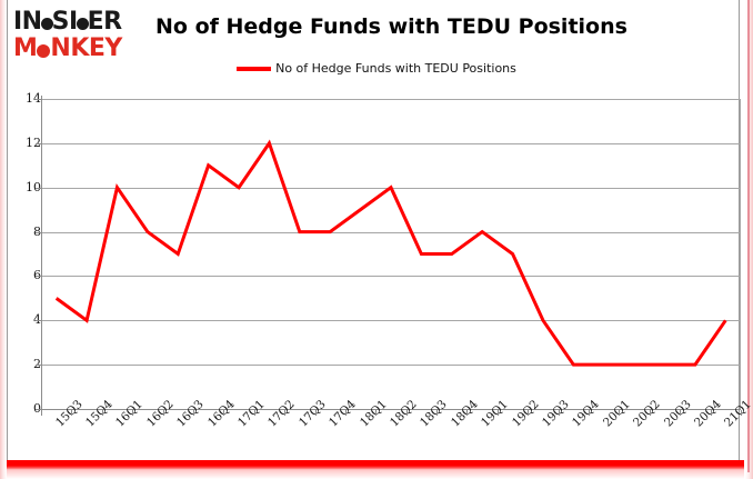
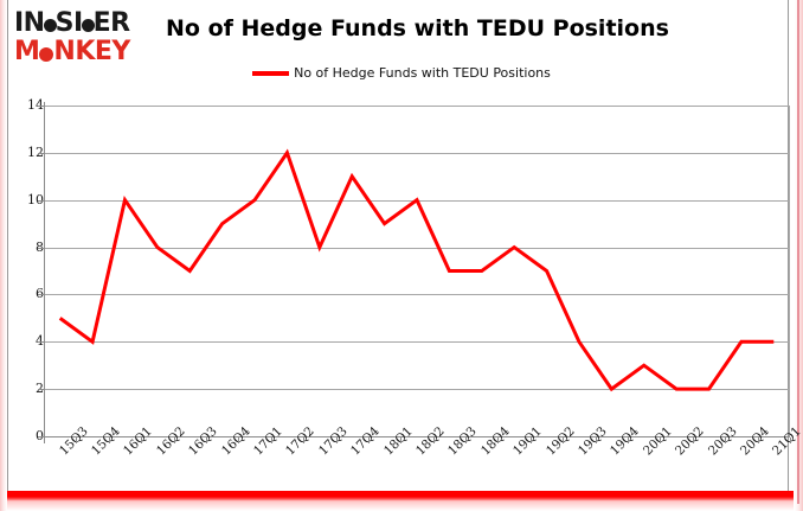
16Q4: 11 -> 9
17Q4: 8 -> 11
20Q1: 2 -> 3
20Q4: 2 -> 4
